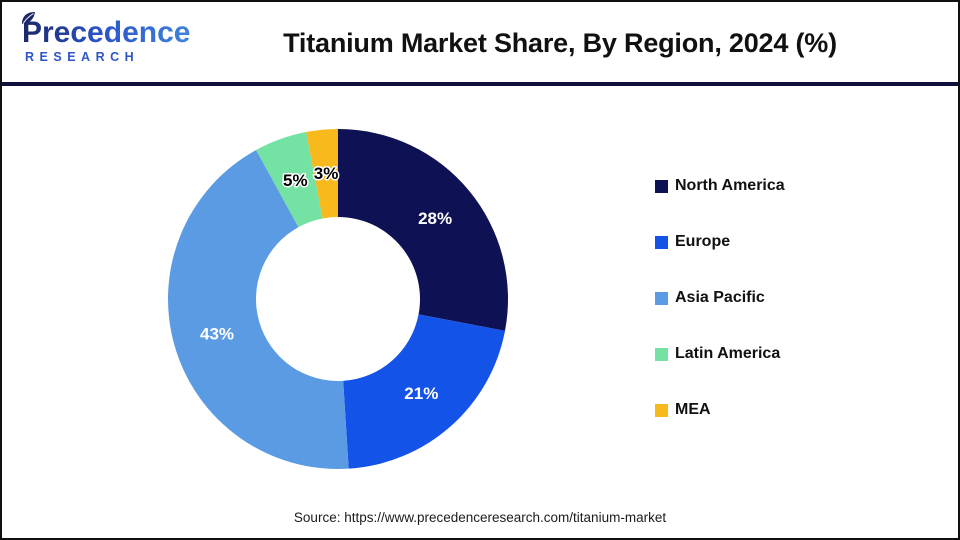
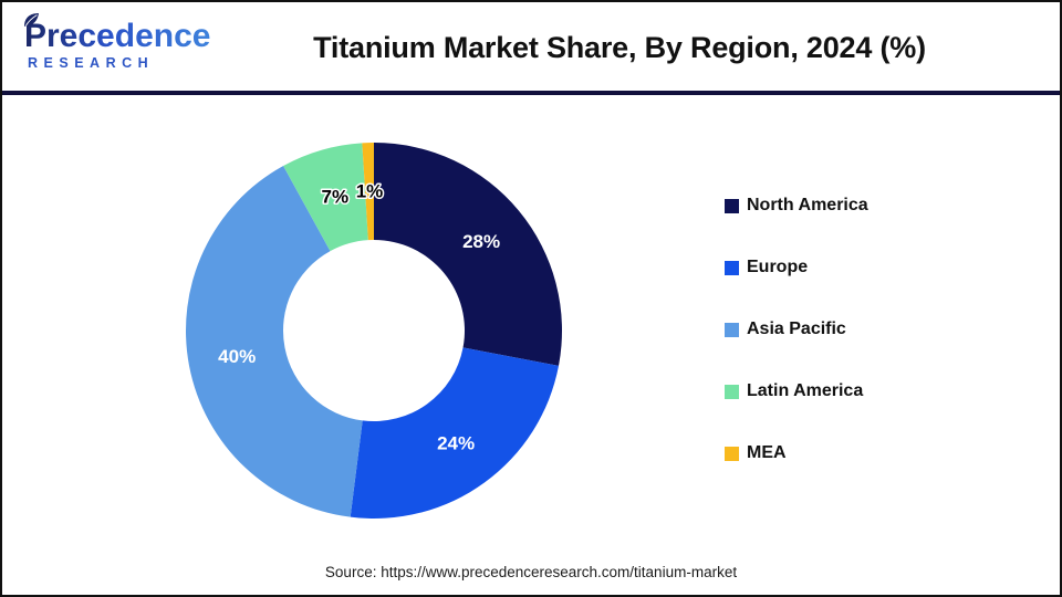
Europe: 21% -> 24%
Asia Pacific: 43% -> 40%
Latin America: 5% -> 7%
MEA: 3% -> 1%
